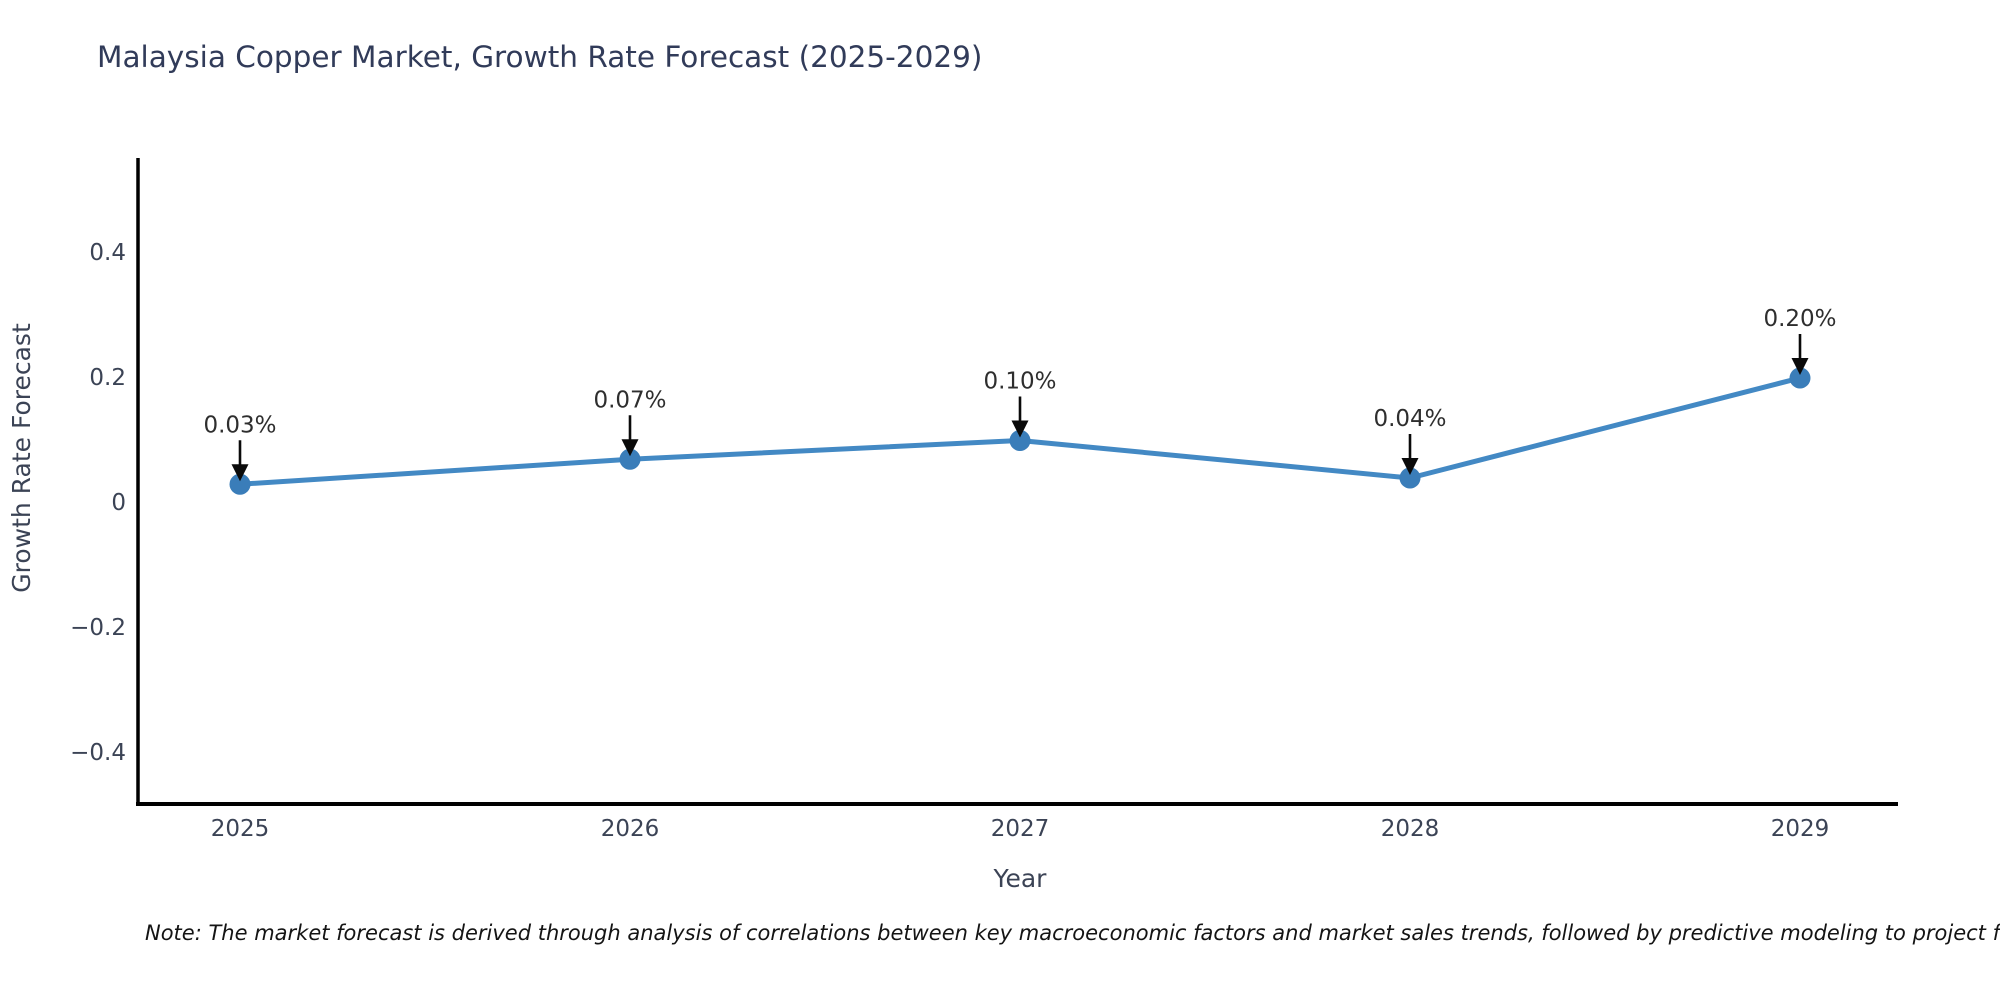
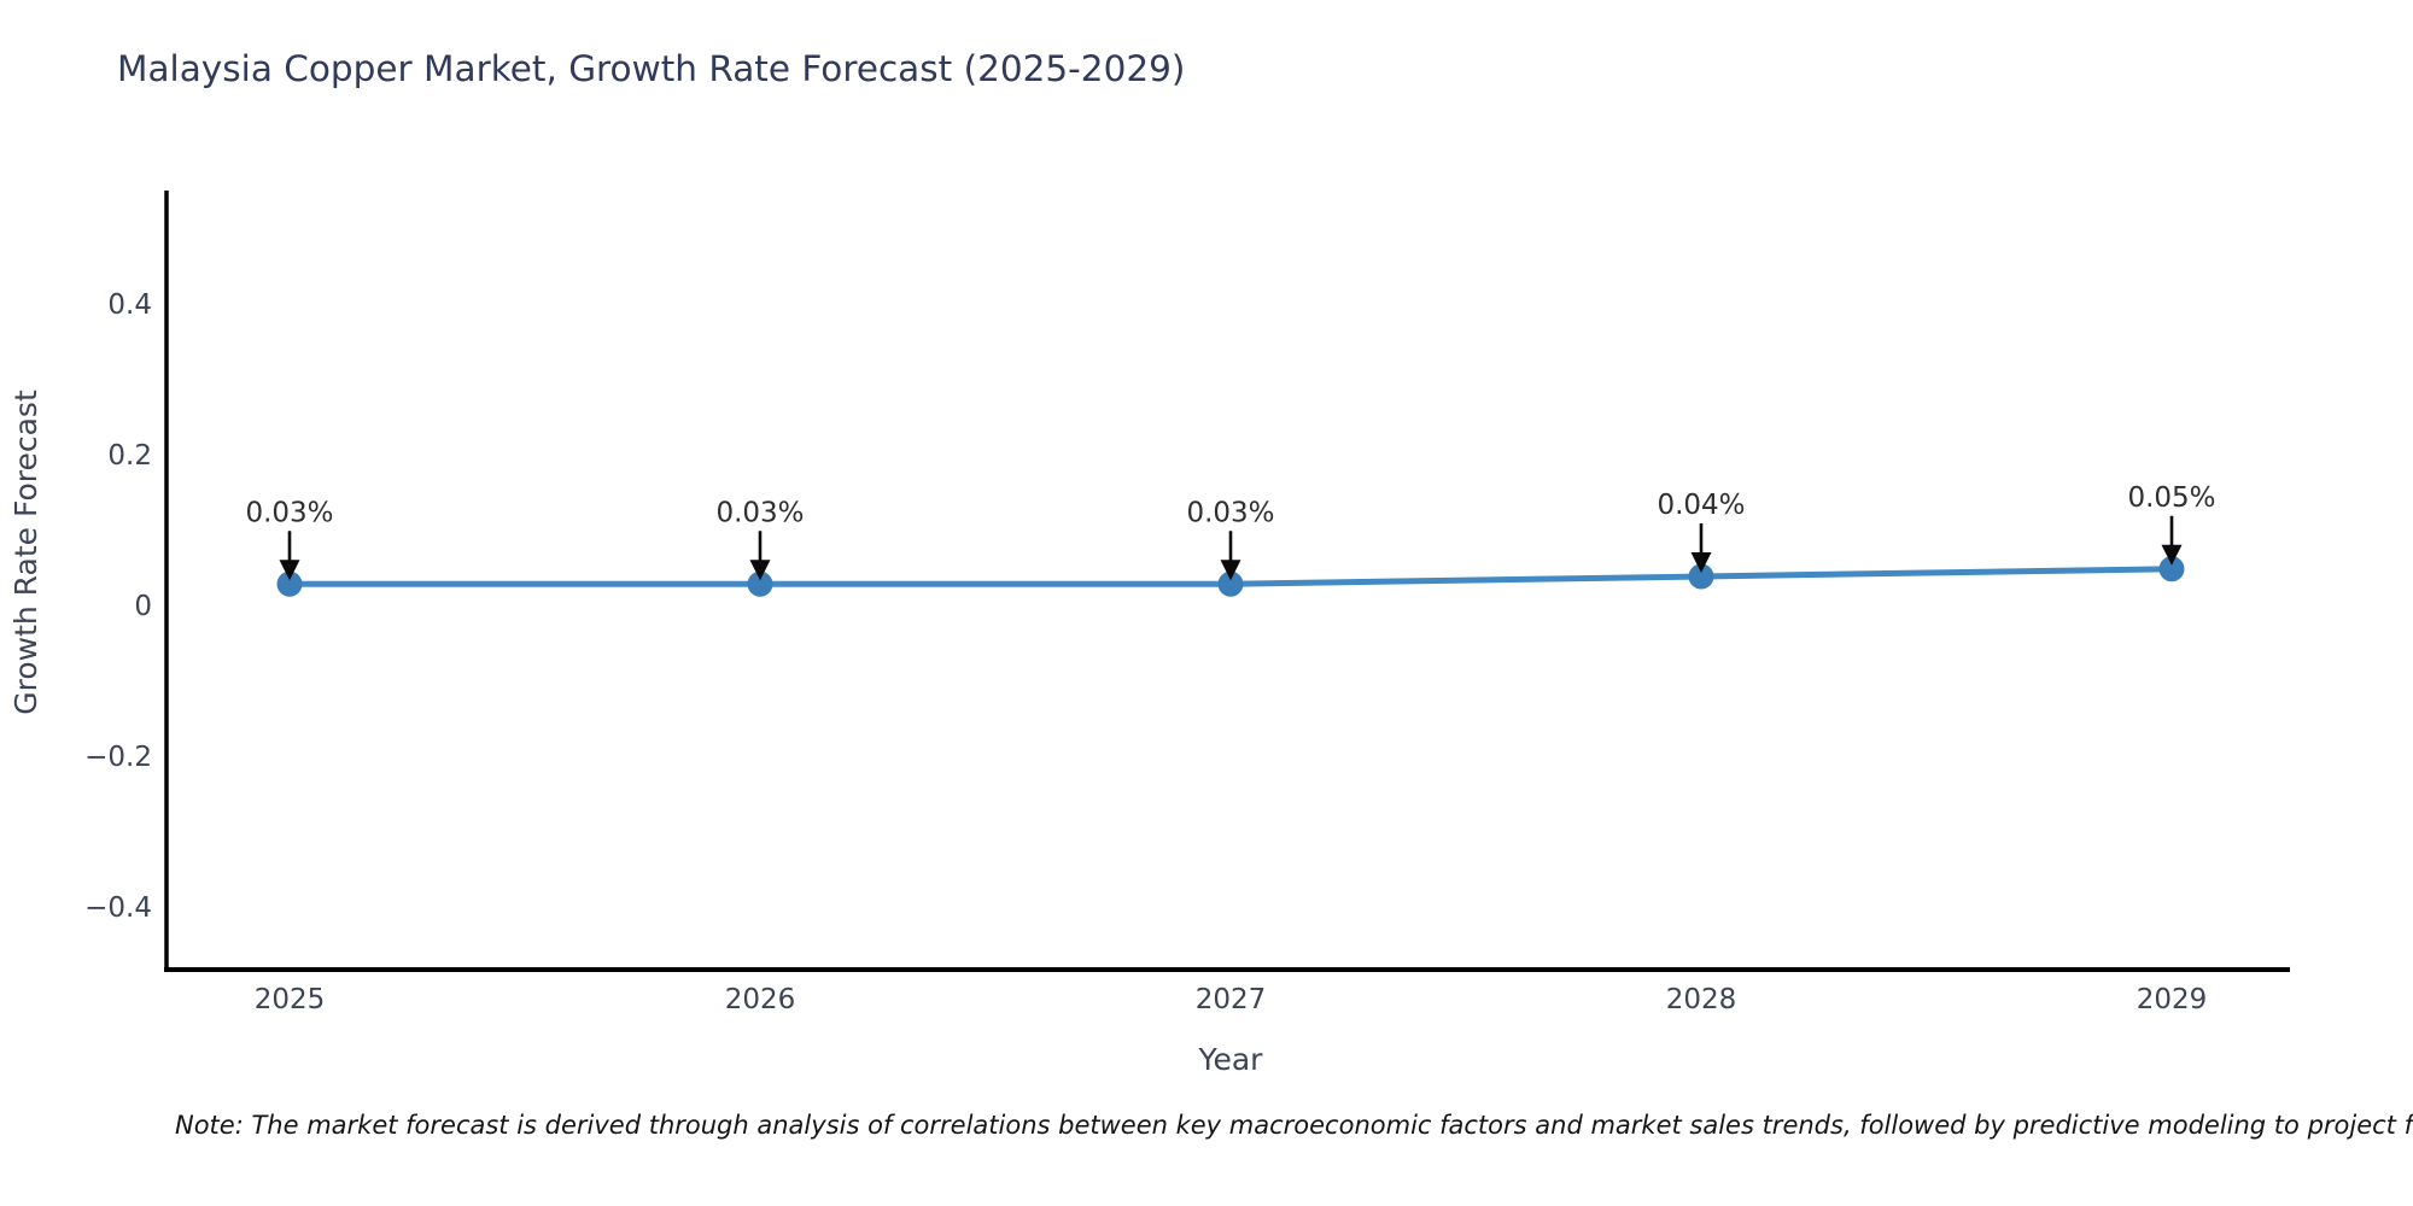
2026: 0.07% -> 0.03%
2027: 0.10% -> 0.03%
2029: 0.20% -> 0.05%
